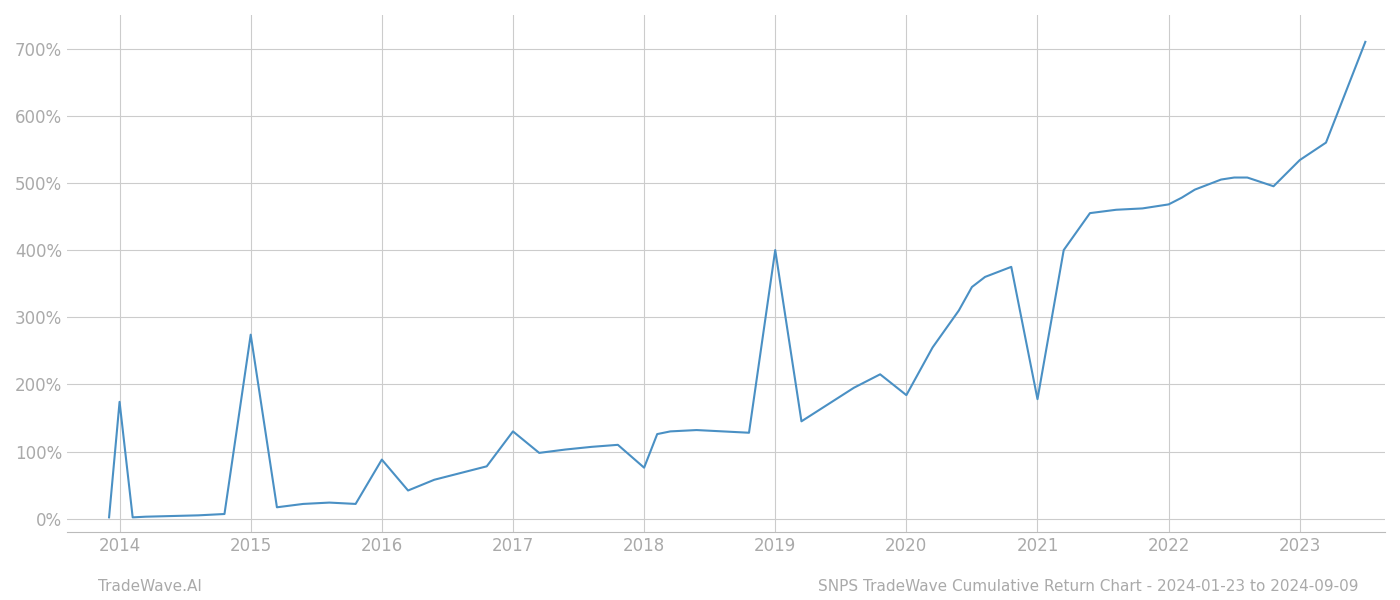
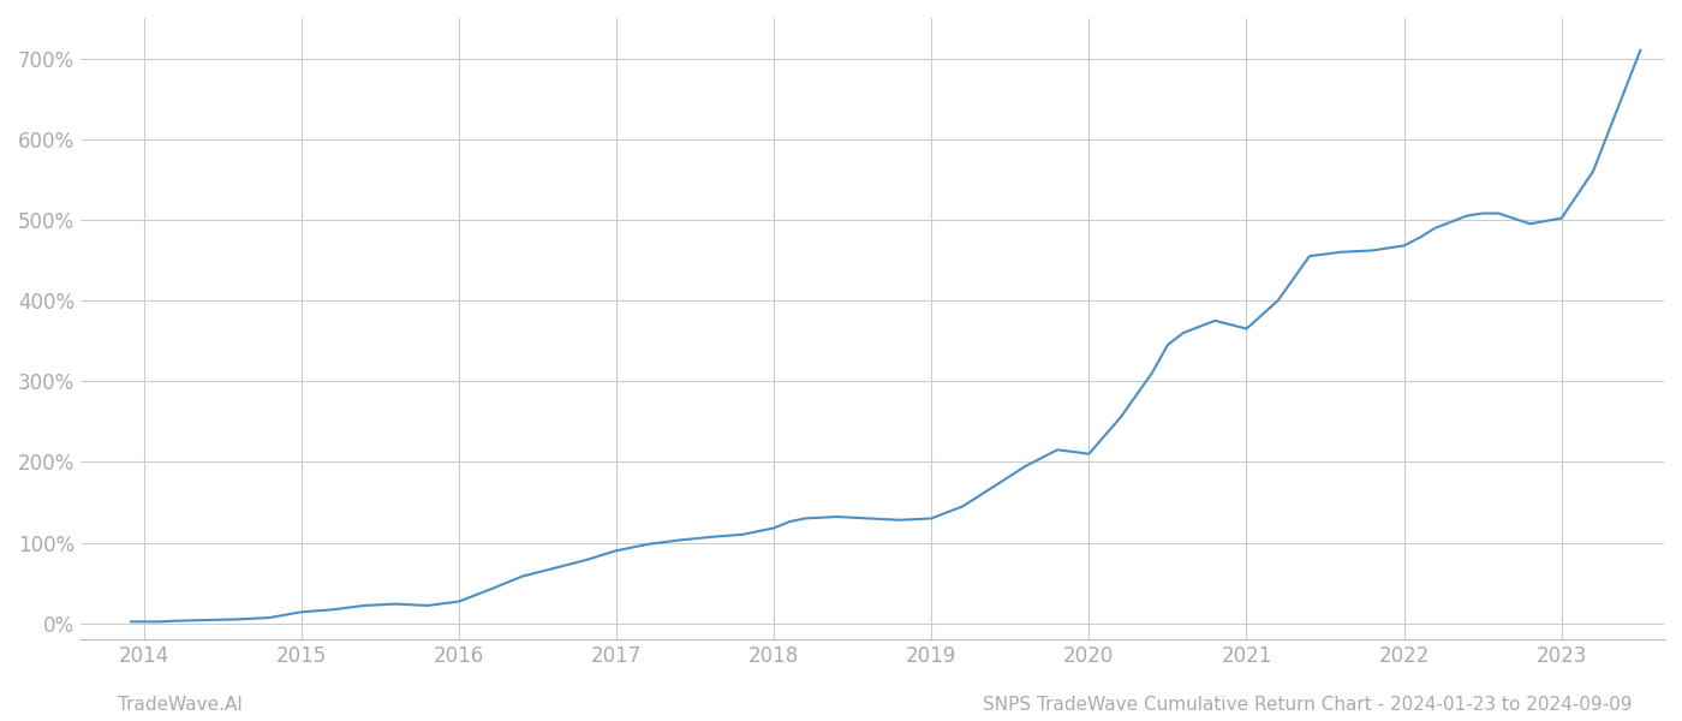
2014: 174% -> 2%
2015: 274% -> 14%
2016: 88% -> 27%
2017: 130% -> 90%
2018: 76% -> 118%
2019: 400% -> 130%
2020: 184% -> 210%
2021: 178% -> 365%
2023: 534% -> 502%
